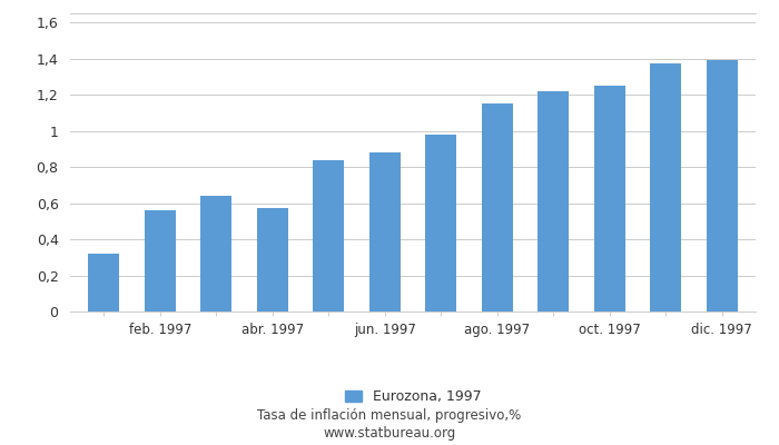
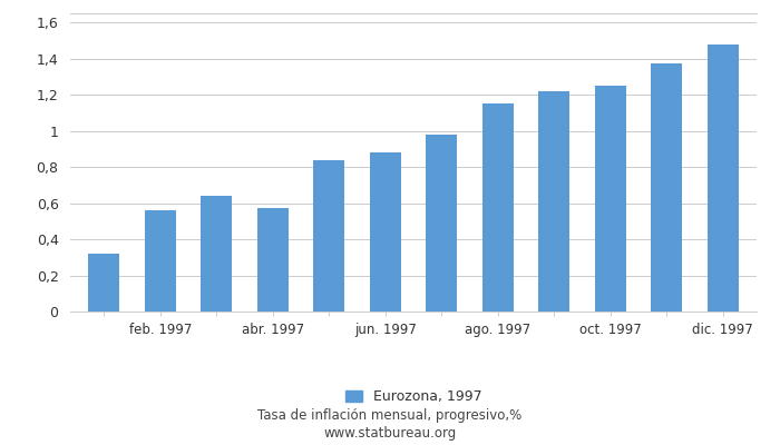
dic. 1997: 1,39 -> 1,48
